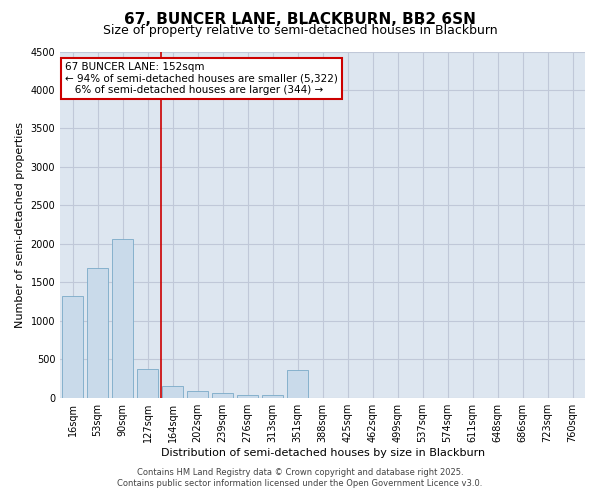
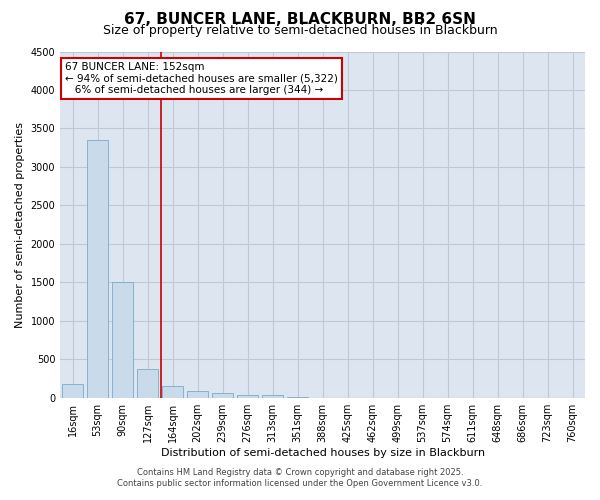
16sqm: 1320 -> 180
53sqm: 1680 -> 3350
90sqm: 2060 -> 1500
351sqm: 360 -> 0
